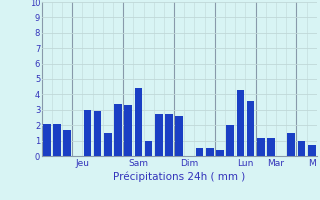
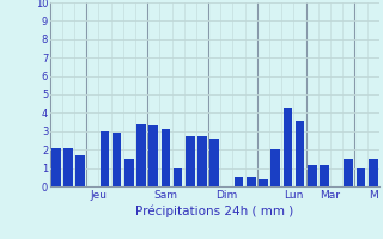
Sam: 4.4 -> 3.1
M: 0.7 -> 1.5
